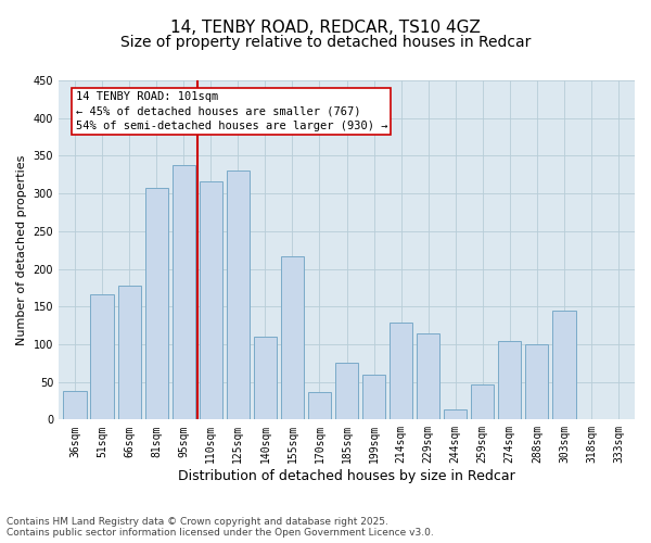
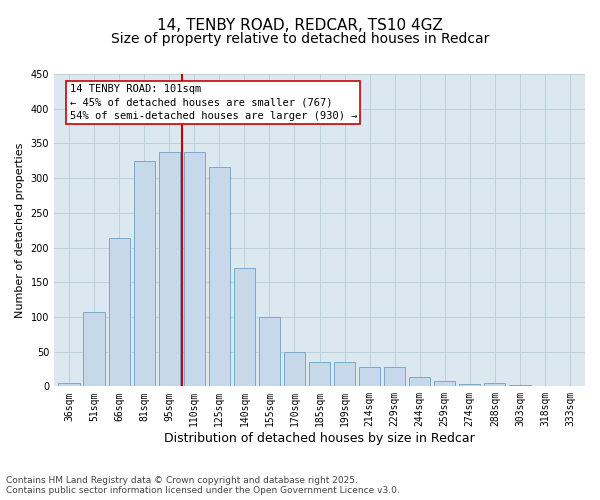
36sqm: 38 -> 5
51sqm: 166 -> 107
66sqm: 178 -> 213
81sqm: 308 -> 325
110sqm: 316 -> 337
125sqm: 330 -> 316
140sqm: 110 -> 170
155sqm: 216 -> 100
170sqm: 36 -> 50
185sqm: 76 -> 35
199sqm: 60 -> 35
214sqm: 128 -> 28
229sqm: 114 -> 28
259sqm: 46 -> 8
274sqm: 104 -> 4
288sqm: 100 -> 5
303sqm: 144 -> 2
